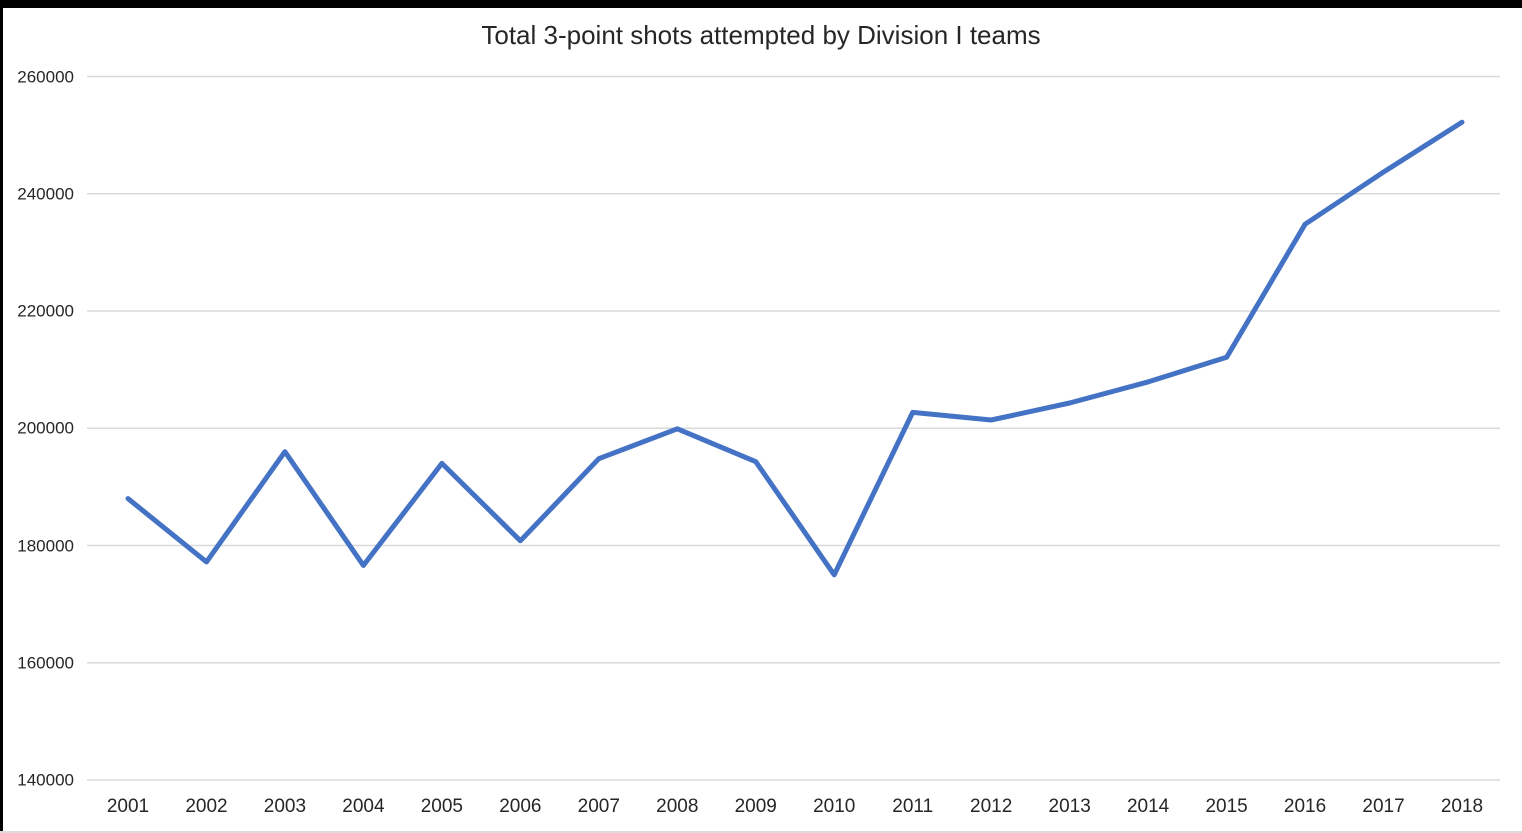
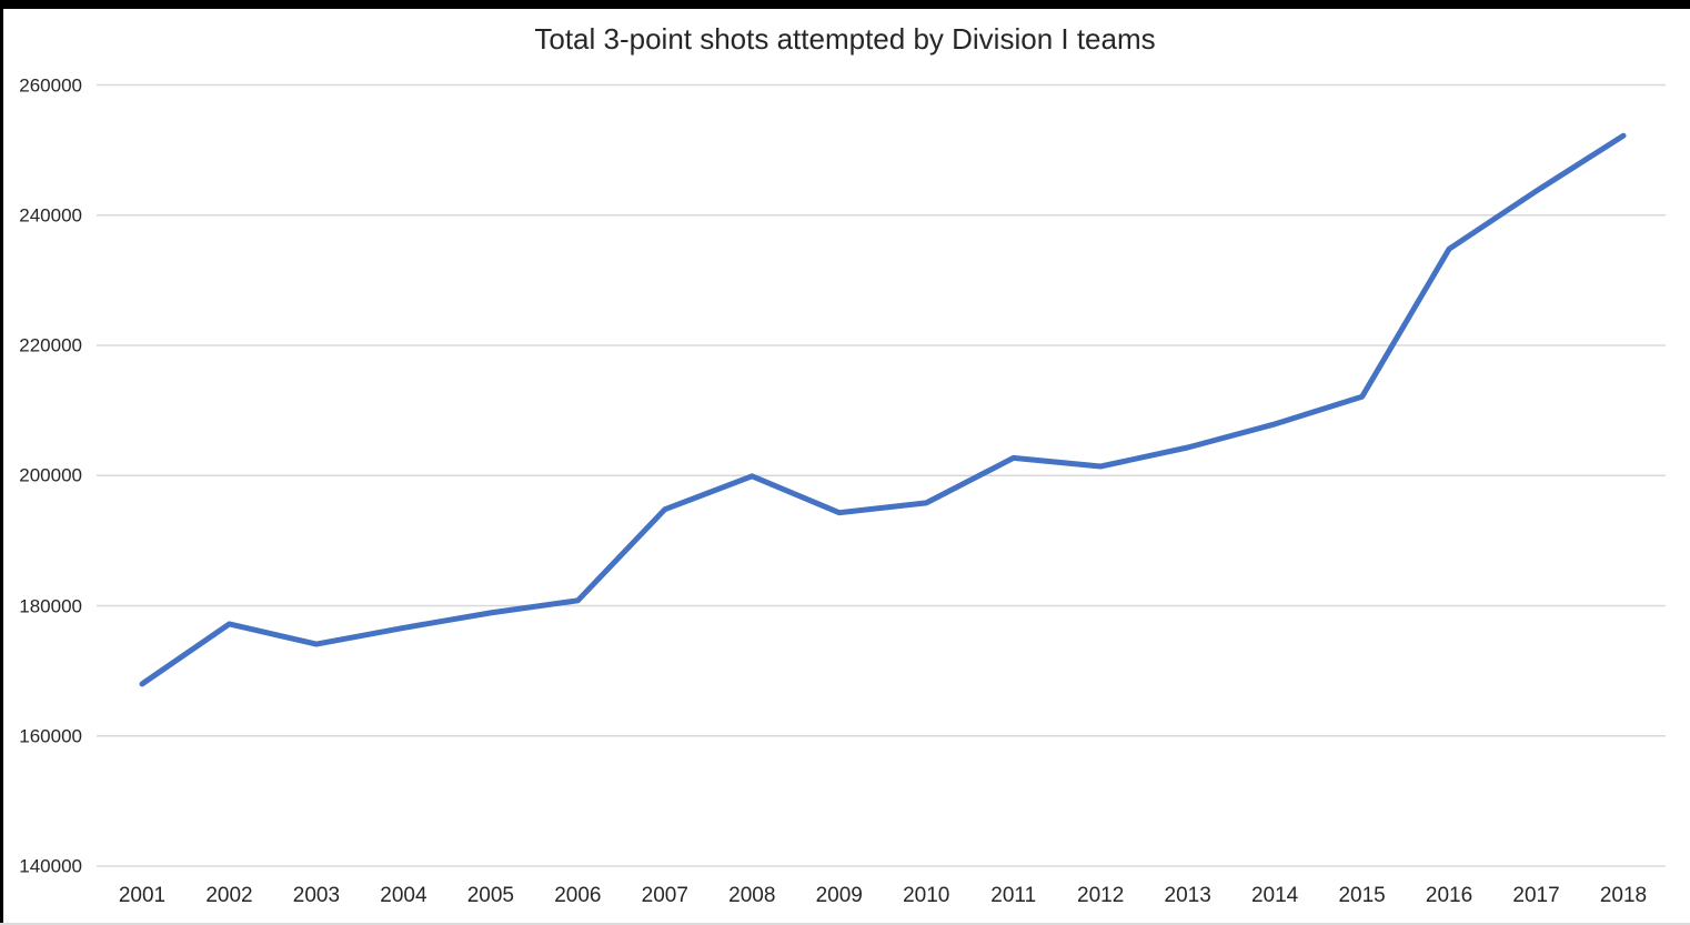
2001: 188000 -> 168000
2003: 196000 -> 174000
2005: 194000 -> 179000
2010: 175000 -> 196000
